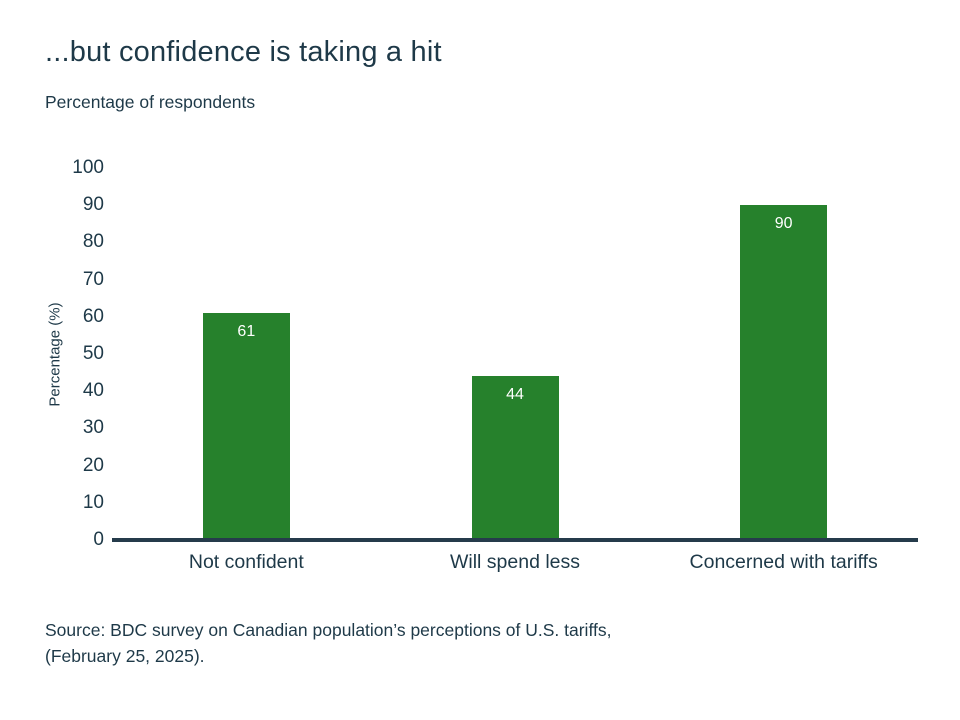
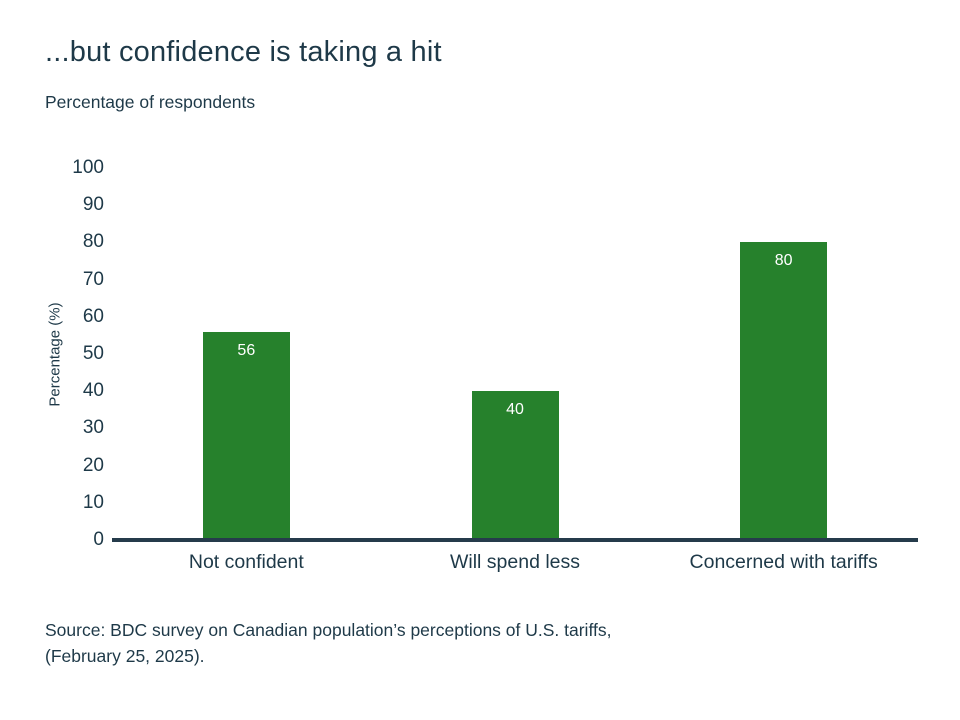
Not confident: 61 -> 56
Will spend less: 44 -> 40
Concerned with tariffs: 90 -> 80
